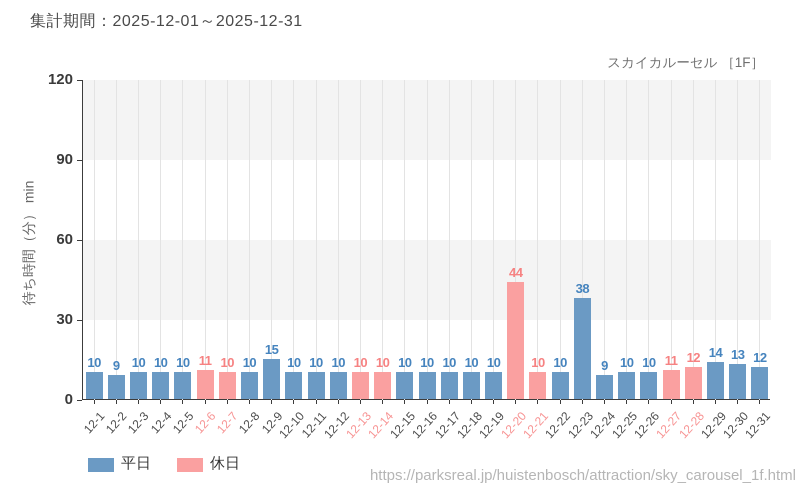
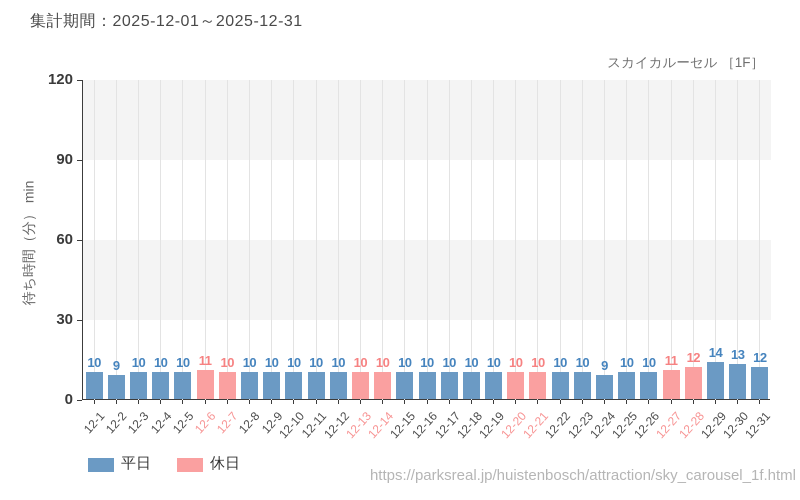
12-9: 15 -> 10
12-20: 44 -> 10
12-23: 38 -> 10
